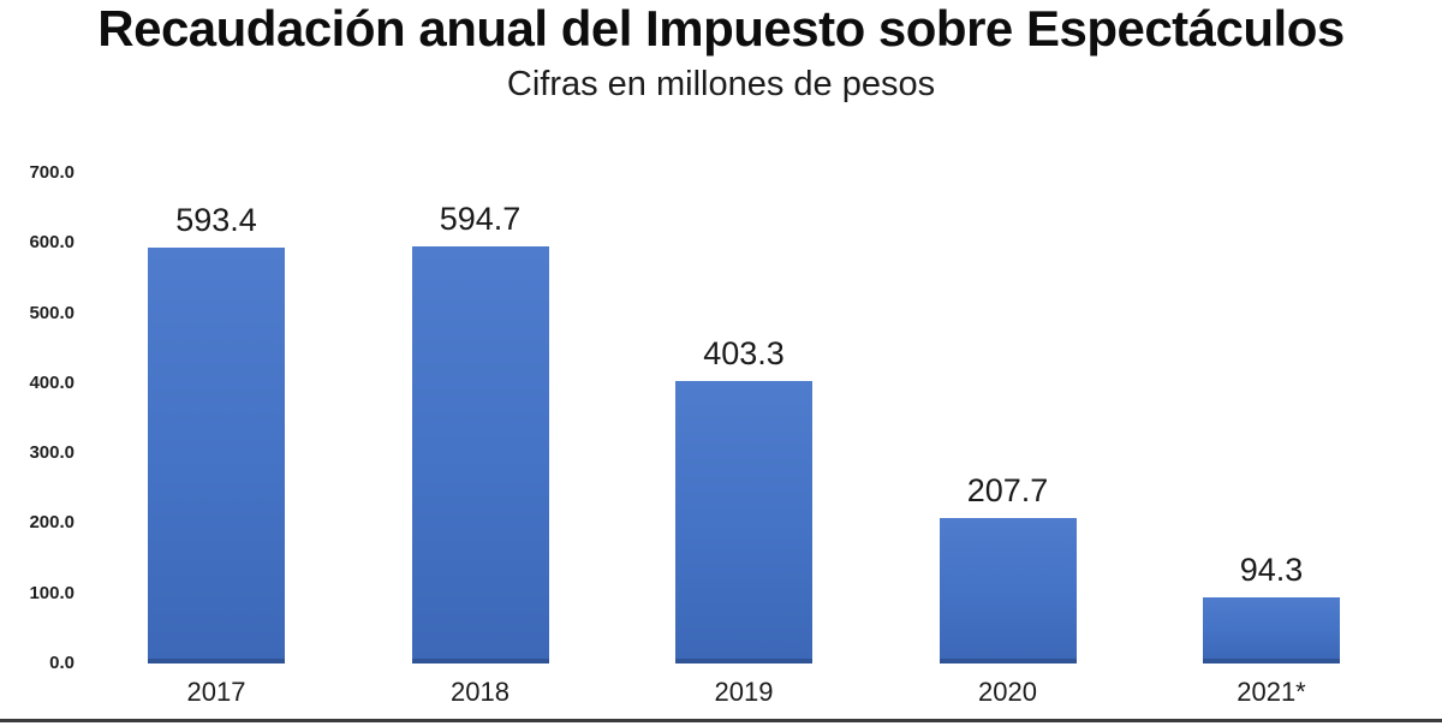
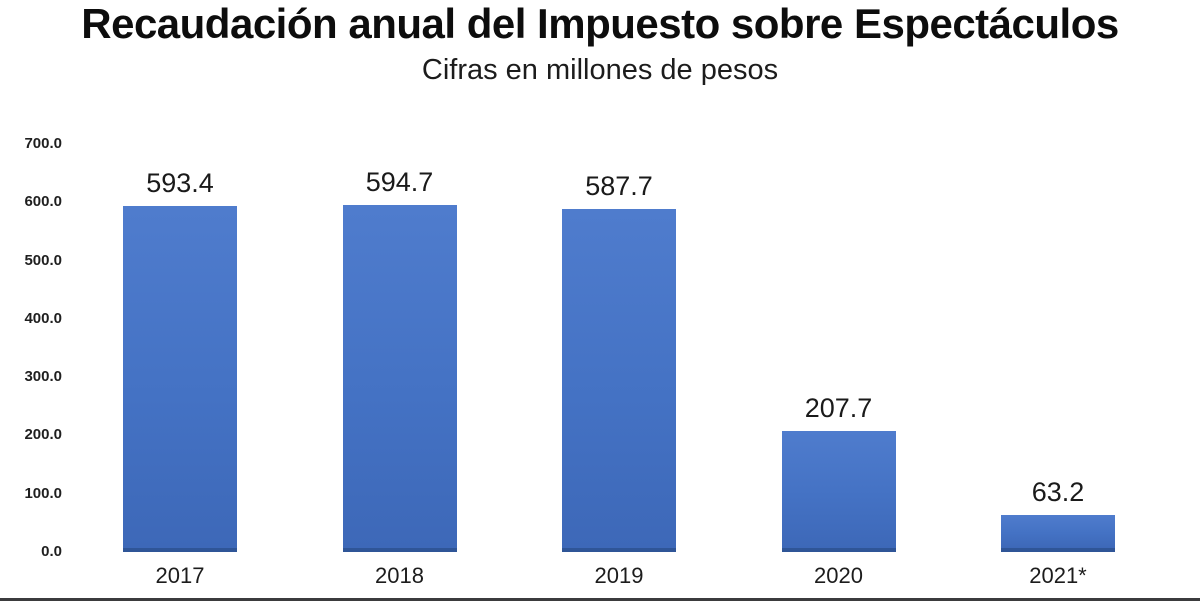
2019: 403.3 -> 587.7
2021*: 94.3 -> 63.2
